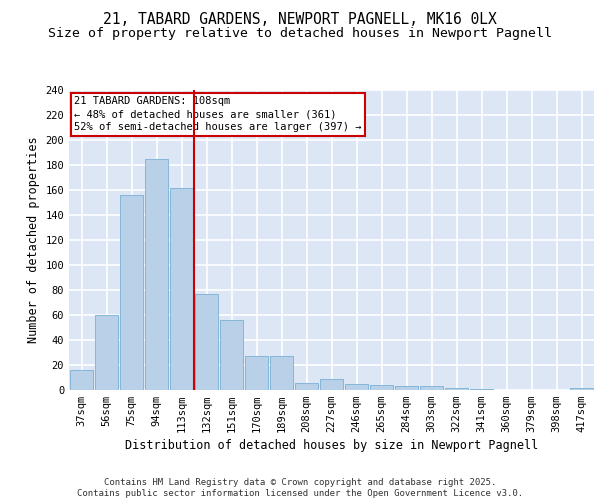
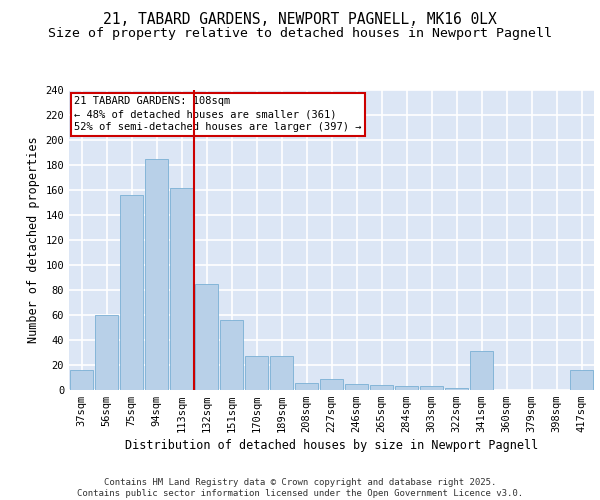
132sqm: 77 -> 85
341sqm: 1 -> 31
417sqm: 2 -> 16
